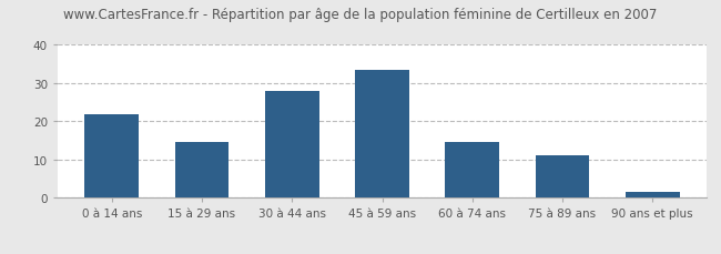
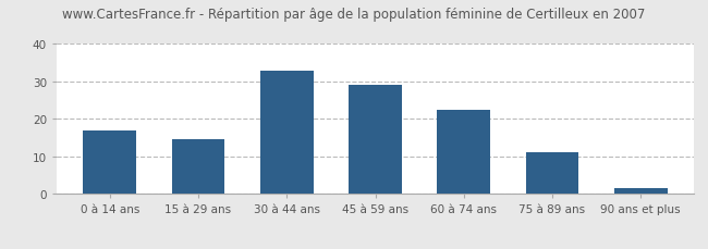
0 à 14 ans: 22.0 -> 17.0
30 à 44 ans: 28.0 -> 33.0
45 à 59 ans: 33.5 -> 29.0
60 à 74 ans: 14.5 -> 22.5
